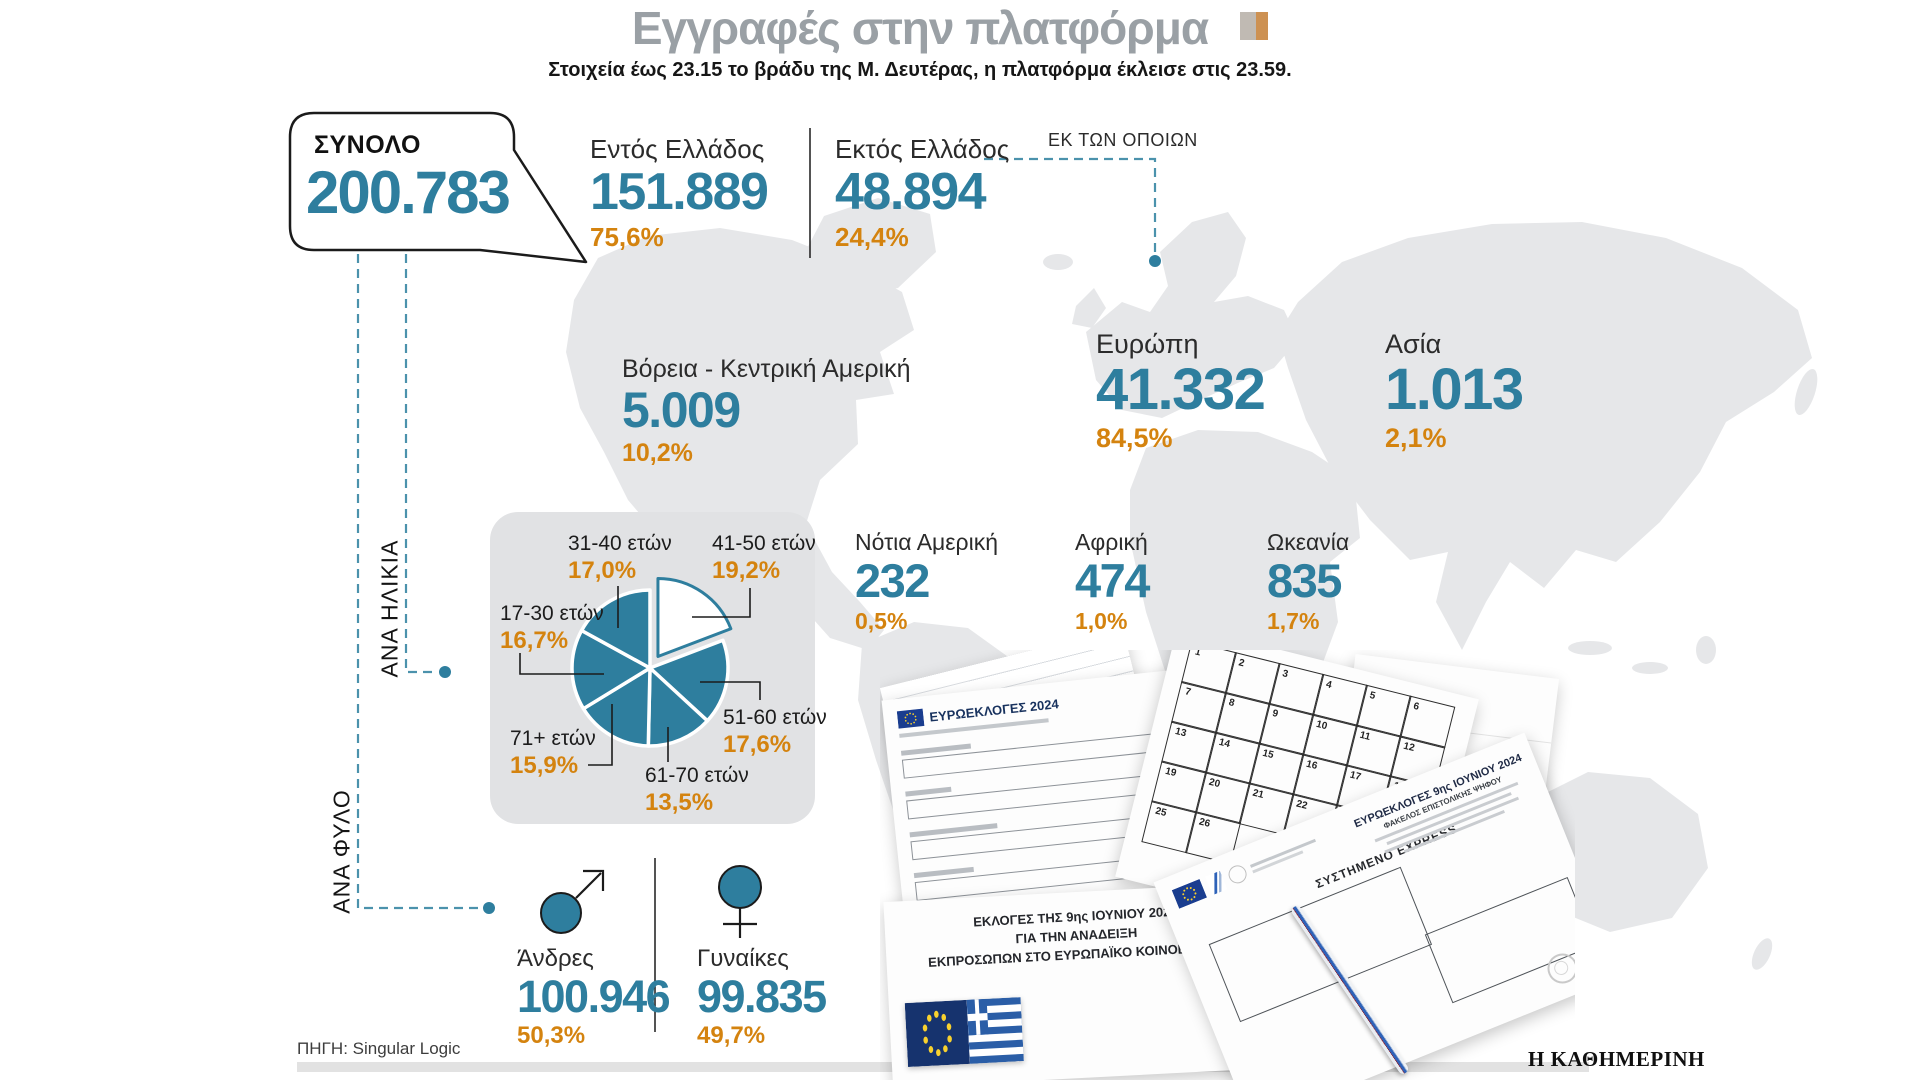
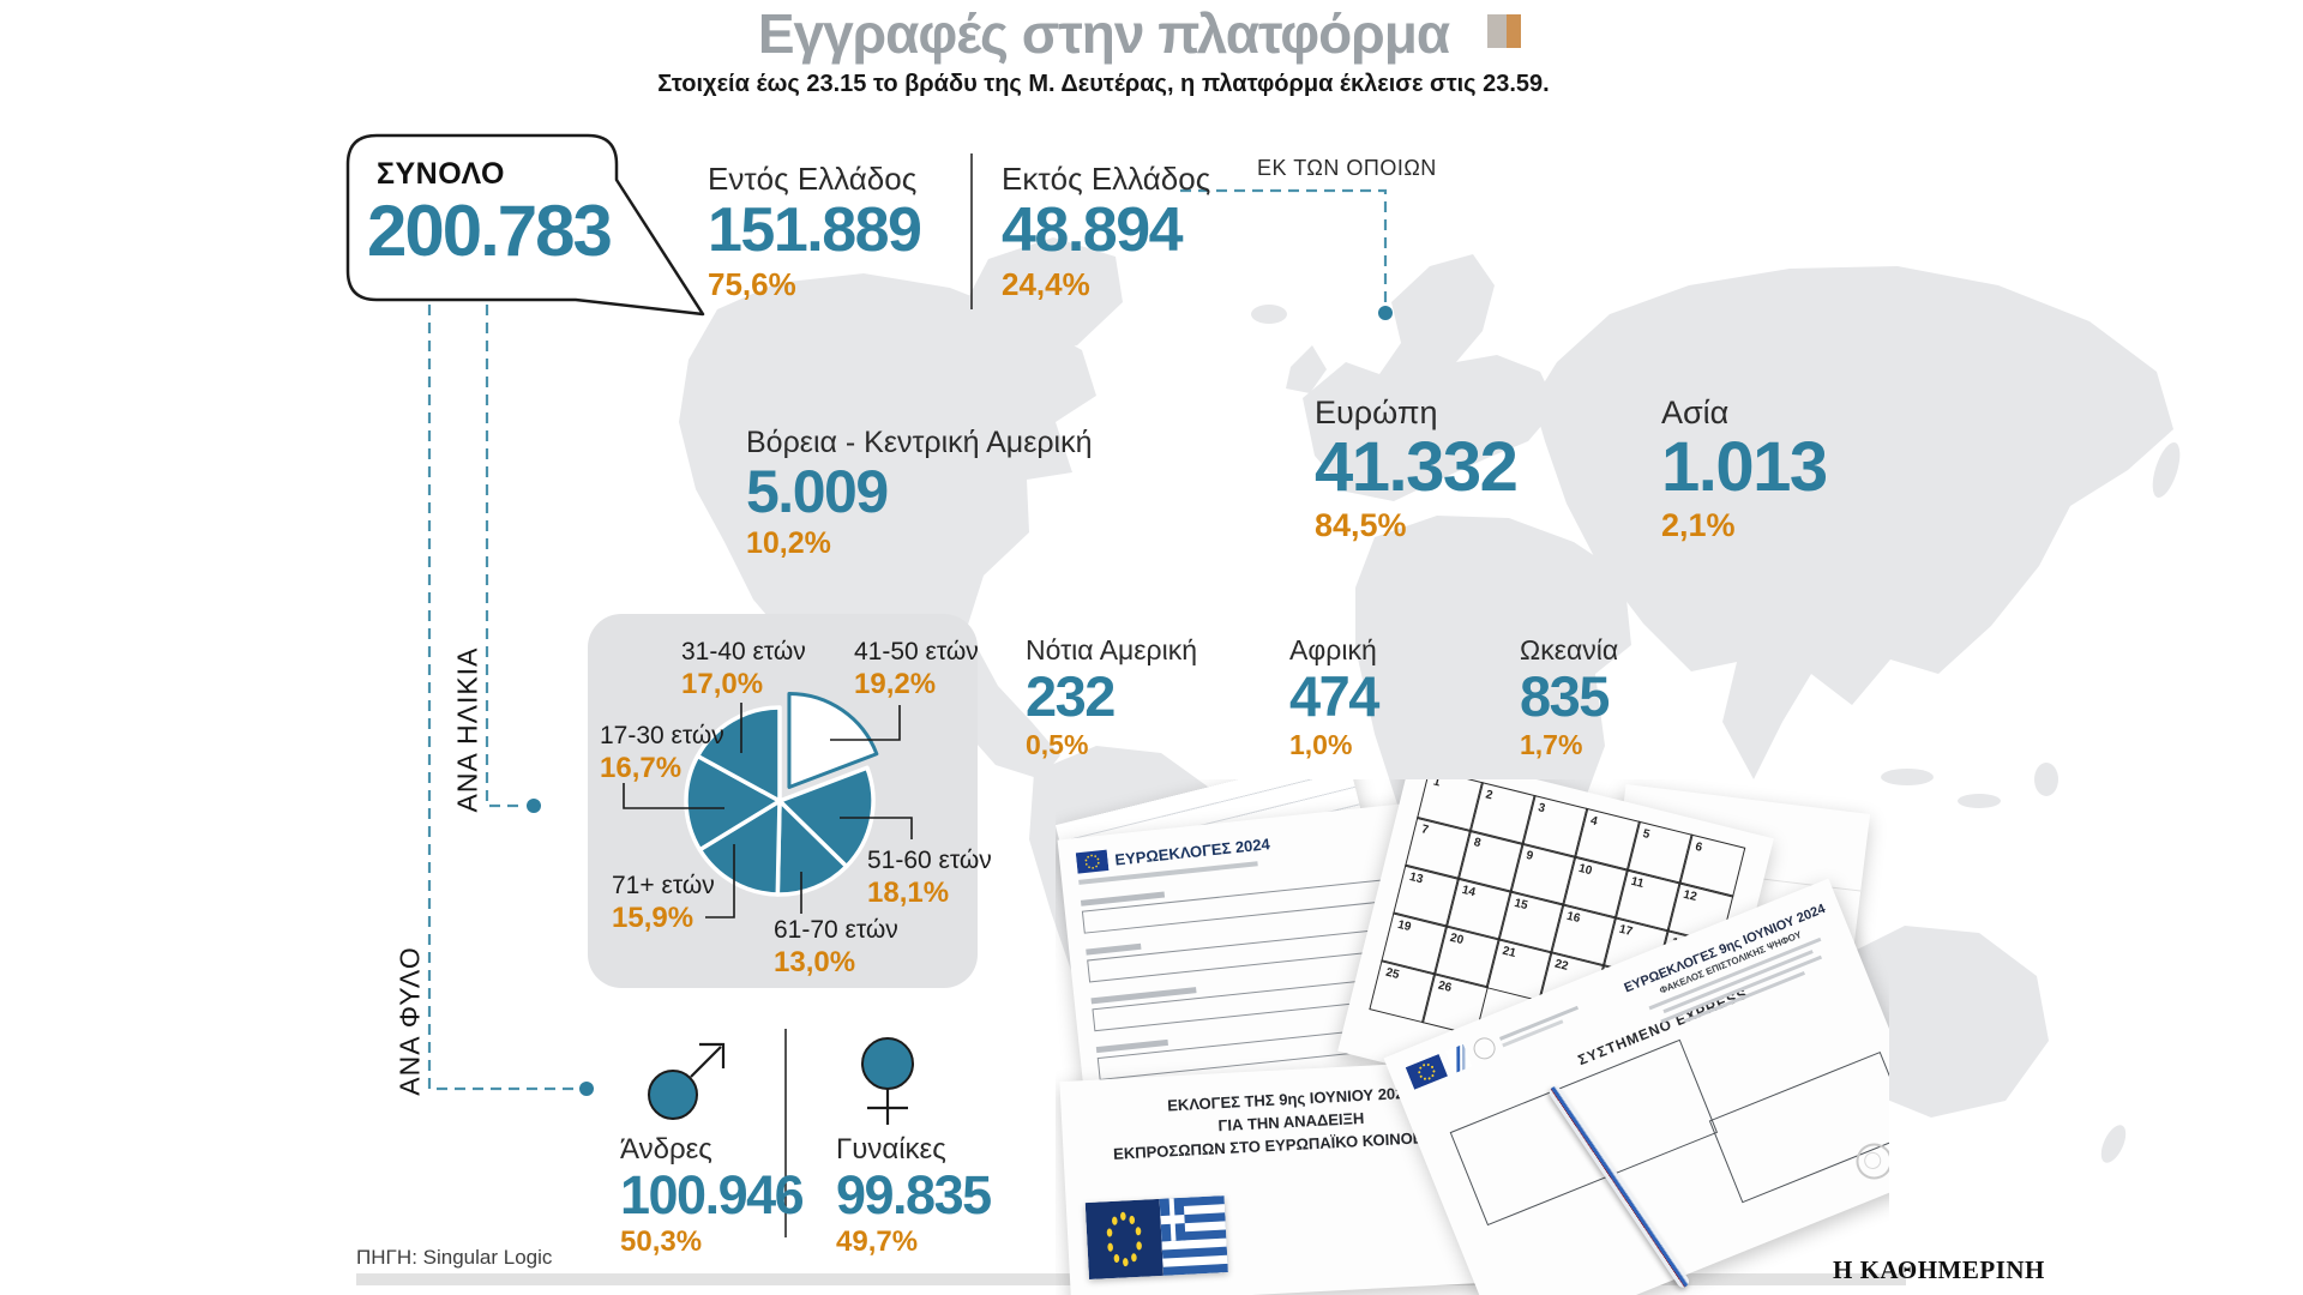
ΑΝΑ ΗΛΙΚΙΑ/51-60 ετών: 17,6% -> 18,1%
ΑΝΑ ΗΛΙΚΙΑ/61-70 ετών: 13,5% -> 13,0%
